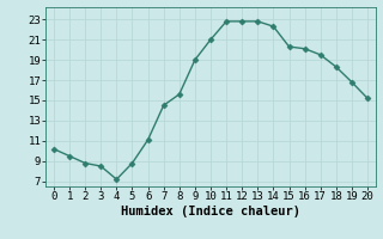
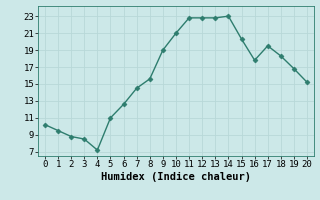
5: 8.8 -> 11.0
6: 11.1 -> 12.6
14: 22.3 -> 23.0
16: 20.1 -> 17.8
